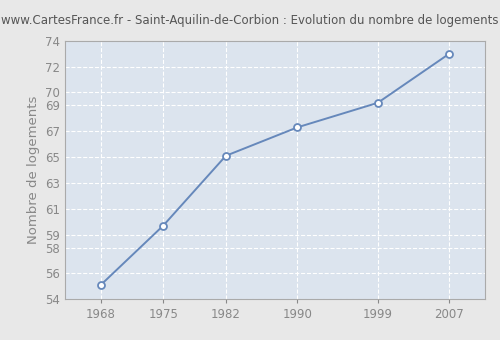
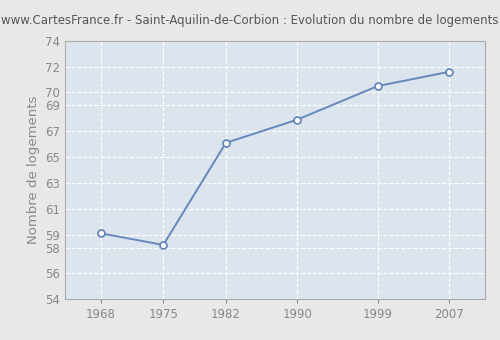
1968: 55.1 -> 59.1
1975: 59.7 -> 58.2
1982: 65.1 -> 66.1
1990: 67.3 -> 67.9
1999: 69.2 -> 70.5
2007: 73.0 -> 71.6
